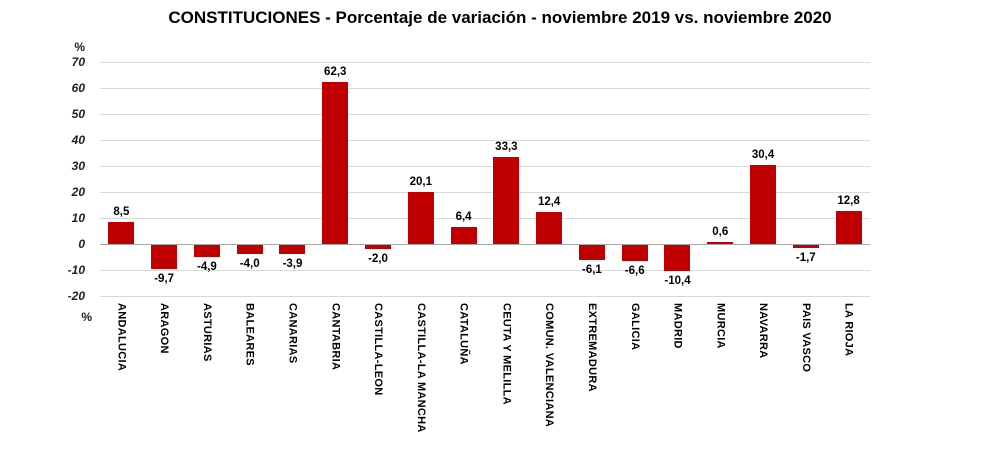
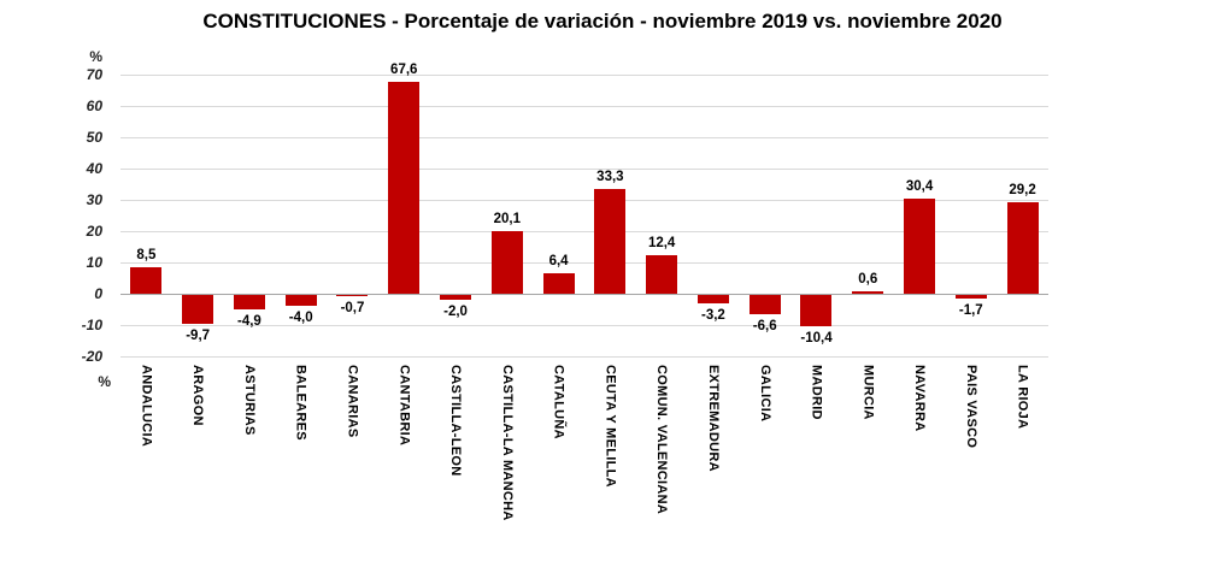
CANARIAS: -3,9 -> -0,7
CANTABRIA: 62,3 -> 67,6
EXTREMADURA: -6,1 -> -3,2
LA RIOJA: 12,8 -> 29,2
